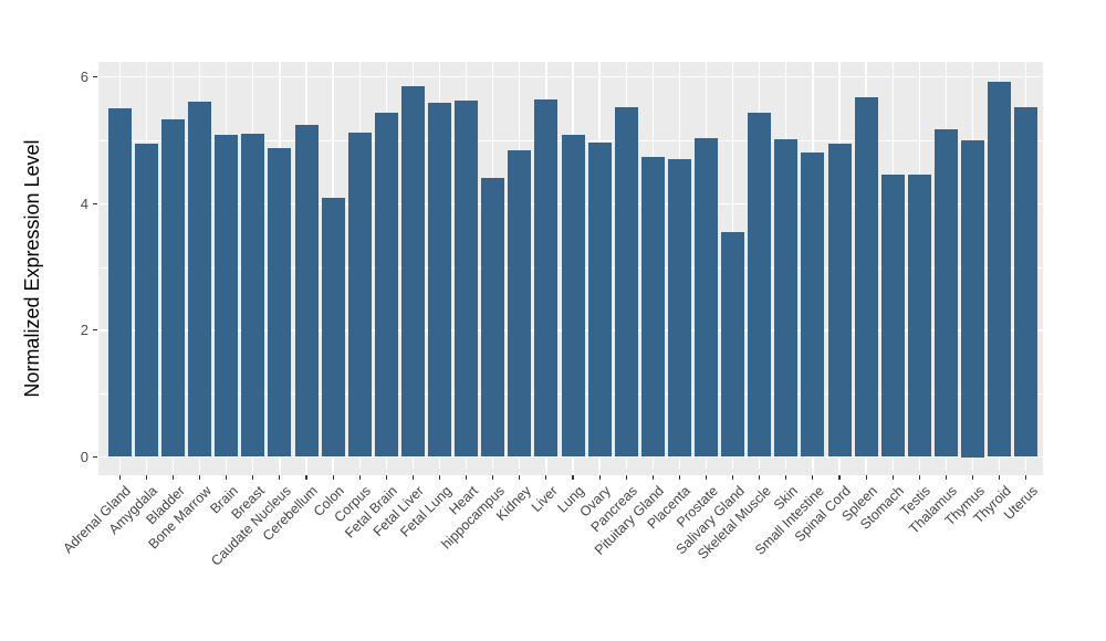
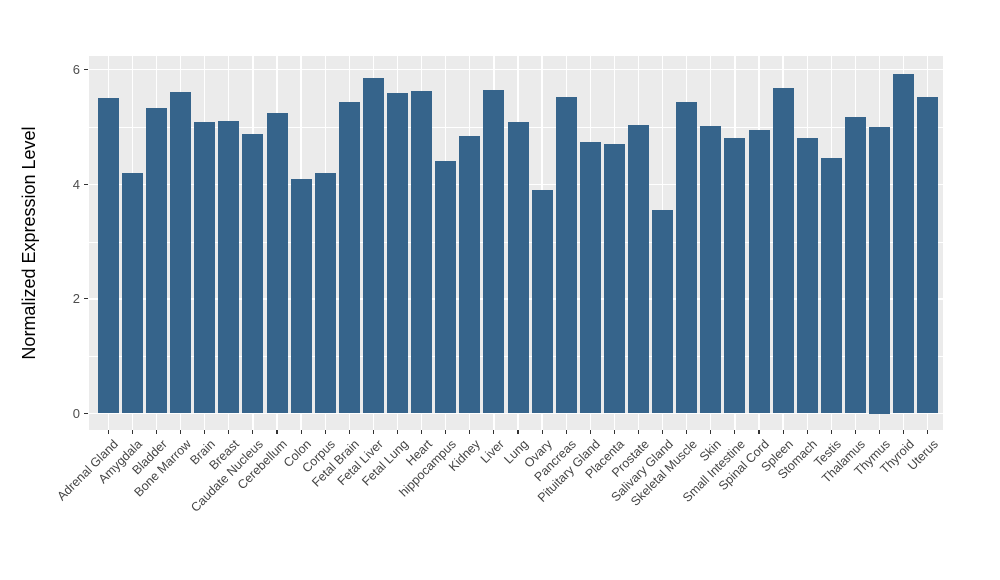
Amygdala: 5.0 -> 4.2
Corpus: 5.1 -> 4.2
Ovary: 5.0 -> 3.9
Stomach: 4.5 -> 4.8
